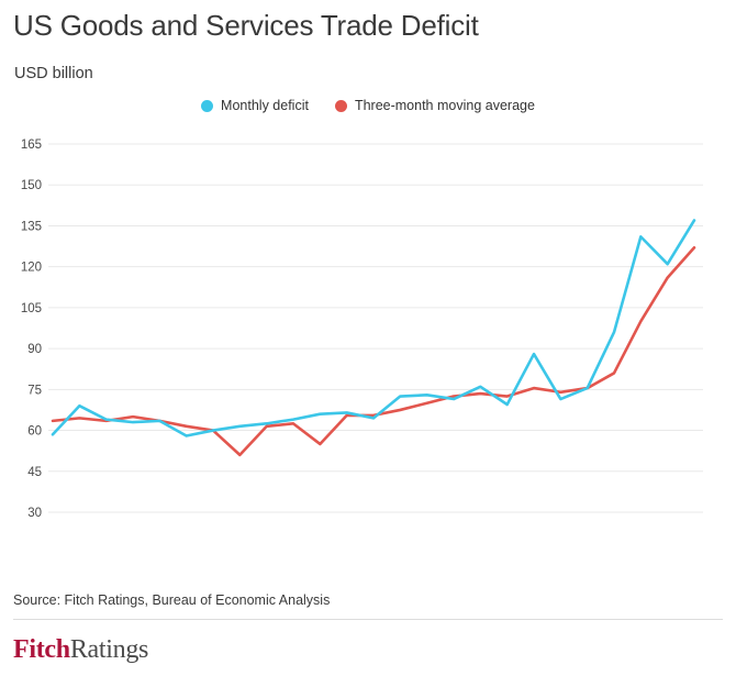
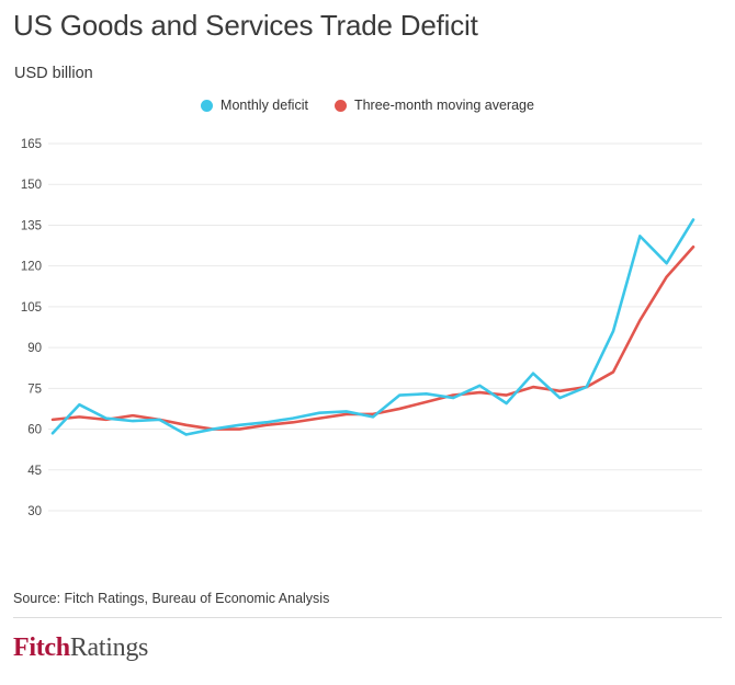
Three-month moving average/Oct 23: 51 -> 60
Three-month moving average/Jan 24: 55 -> 64
Monthly deficit/Sep 24: 88 -> 80
